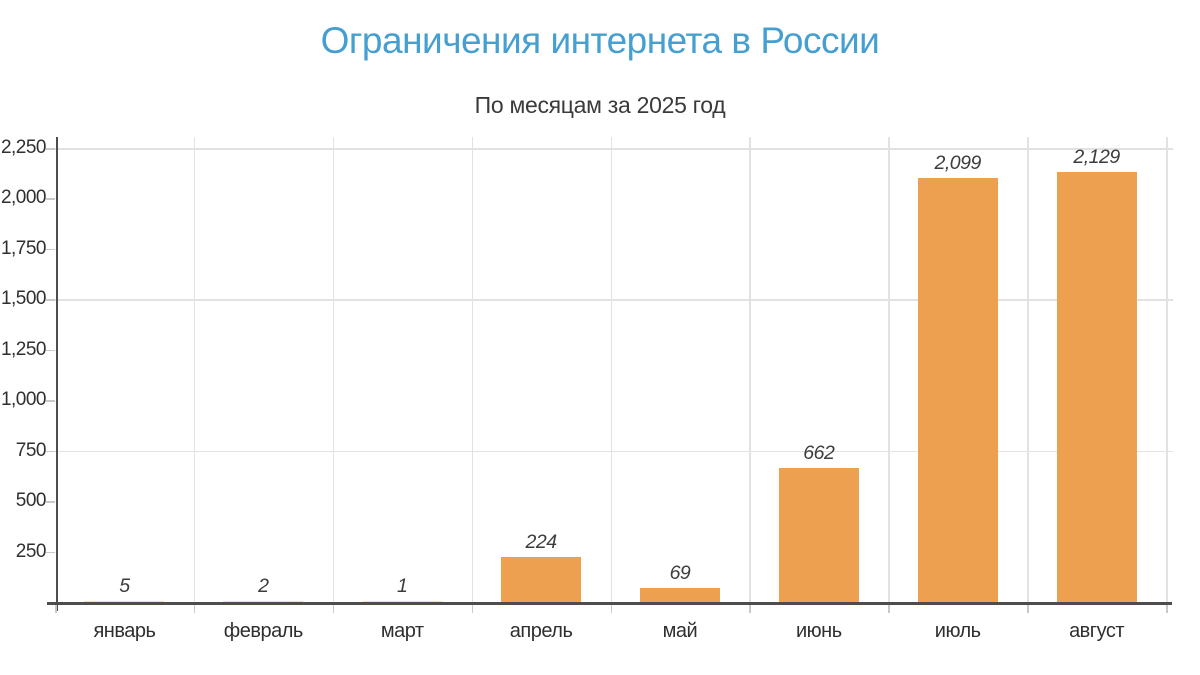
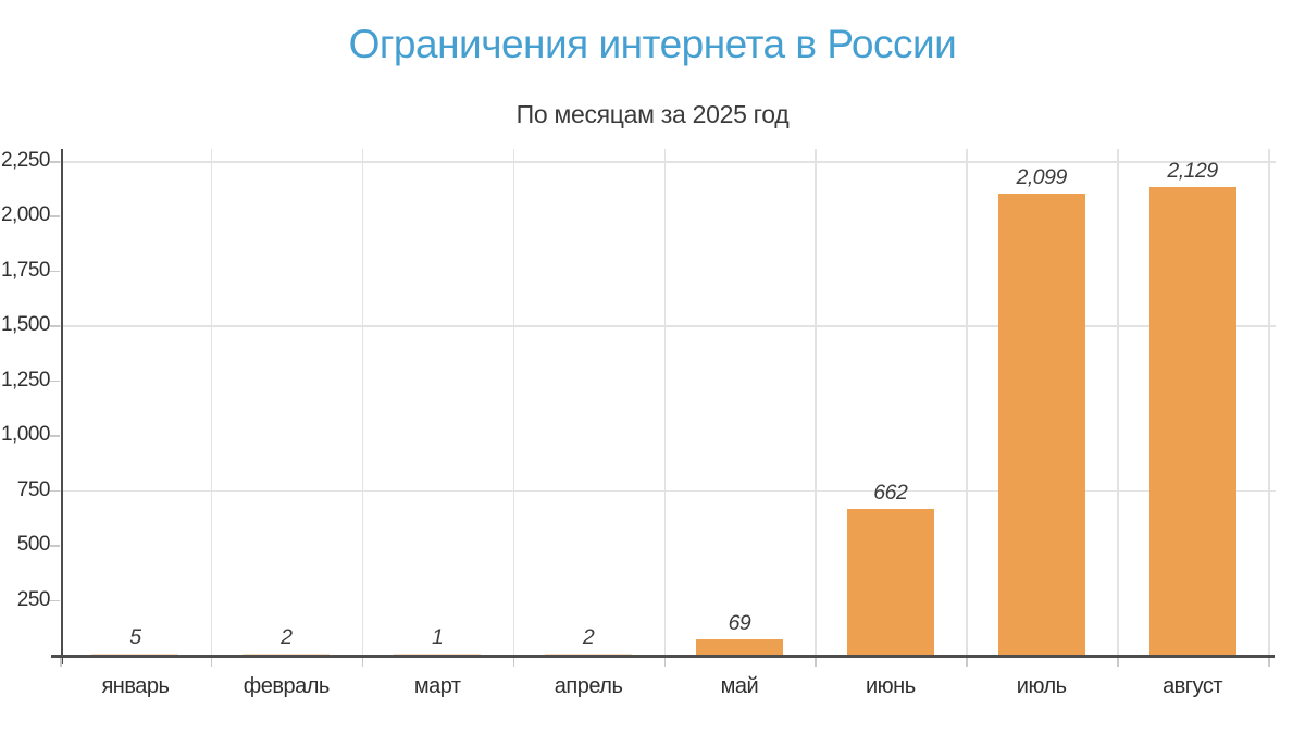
апрель: 224 -> 2
